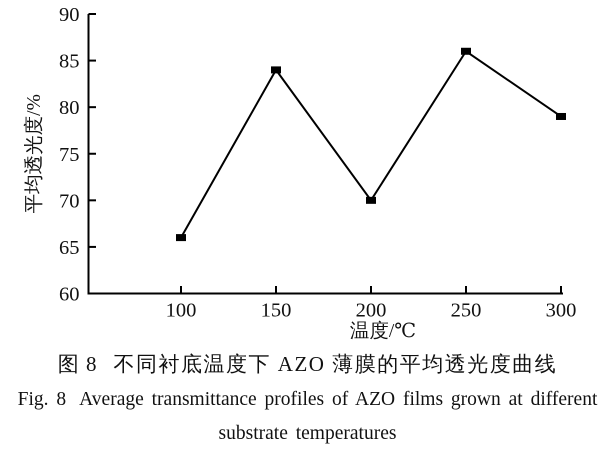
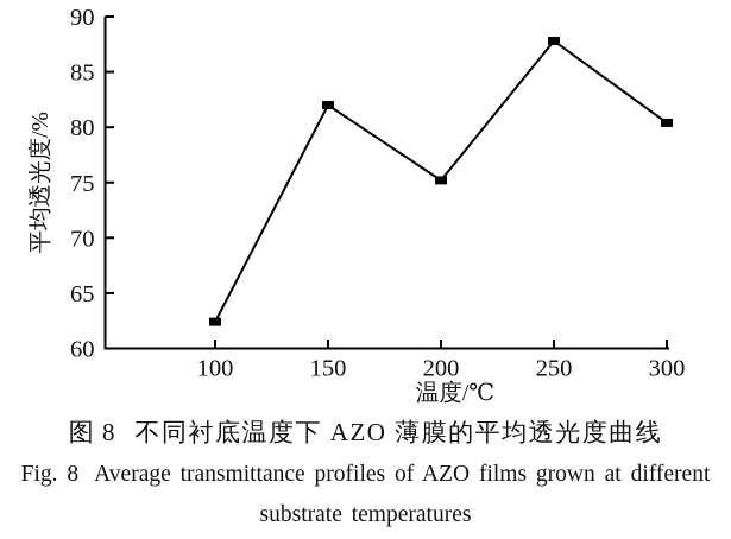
100: 66 -> 62
150: 84 -> 82
200: 70 -> 75
250: 86 -> 88
300: 79 -> 80
